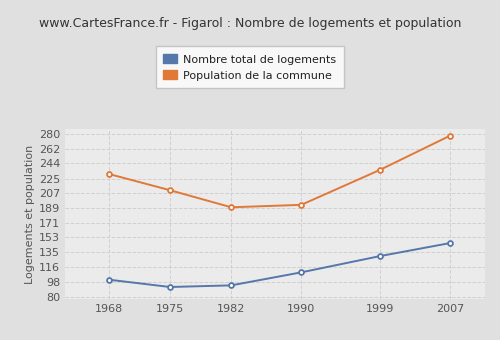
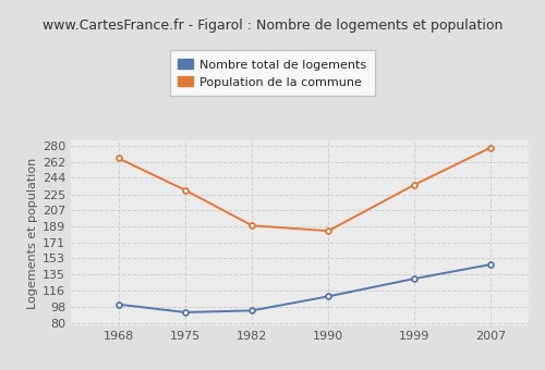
Population de la commune/1968: 231 -> 266
Population de la commune/1975: 211 -> 230
Population de la commune/1990: 193 -> 184
